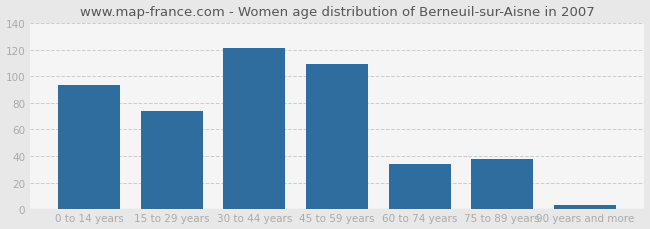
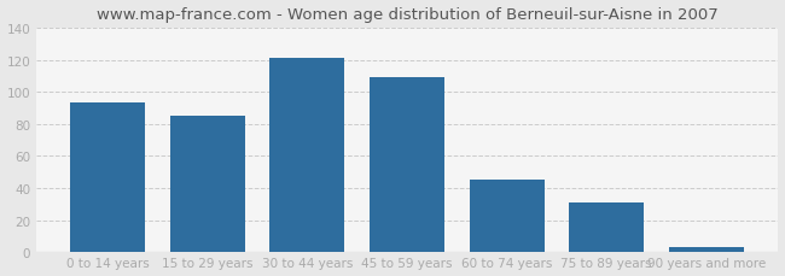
15 to 29 years: 74 -> 85
60 to 74 years: 34 -> 45
75 to 89 years: 38 -> 31
